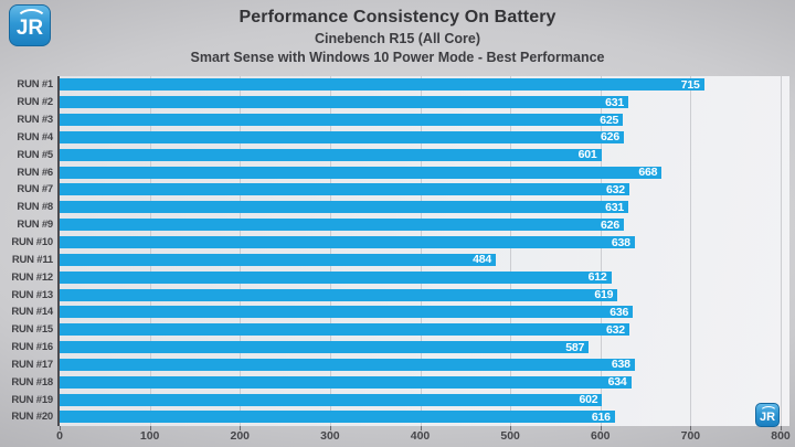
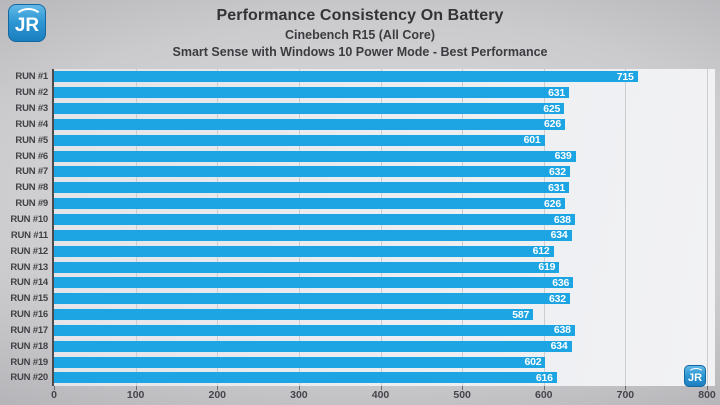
RUN #6: 668 -> 639
RUN #11: 484 -> 634
